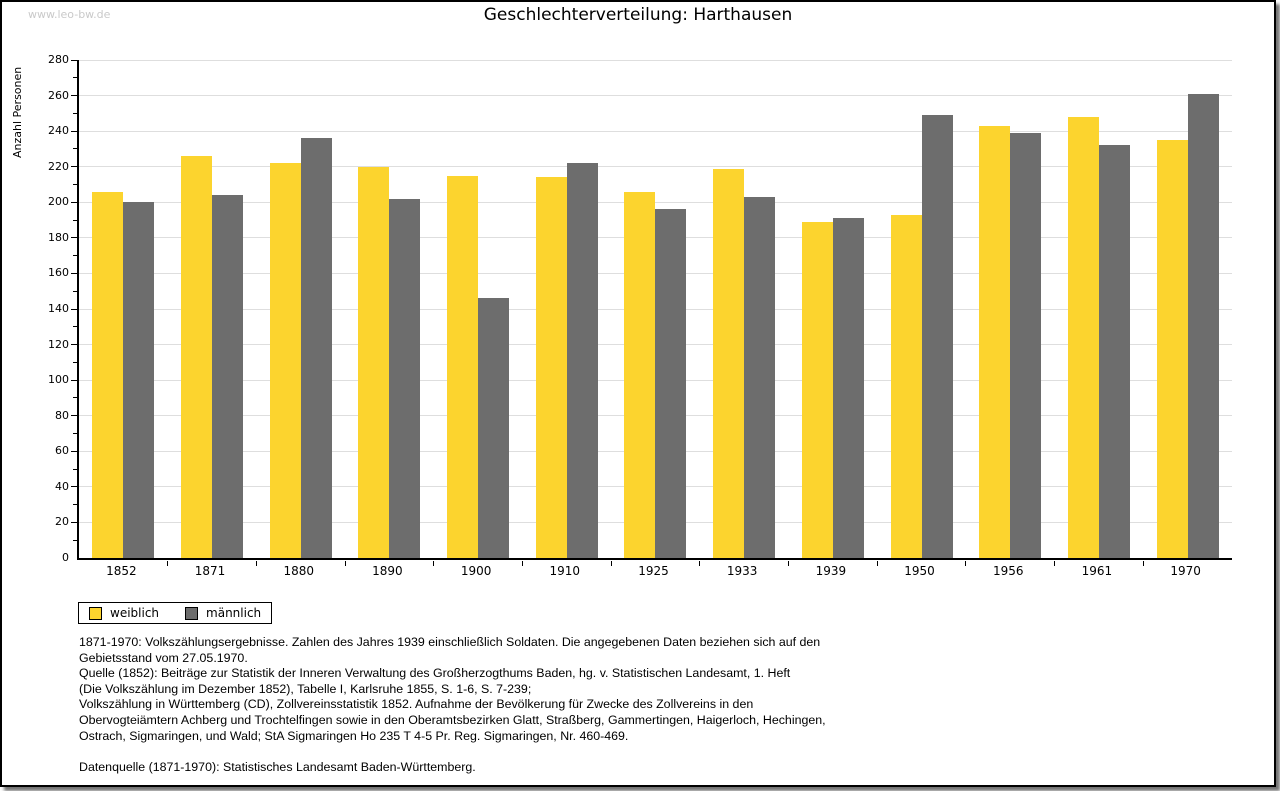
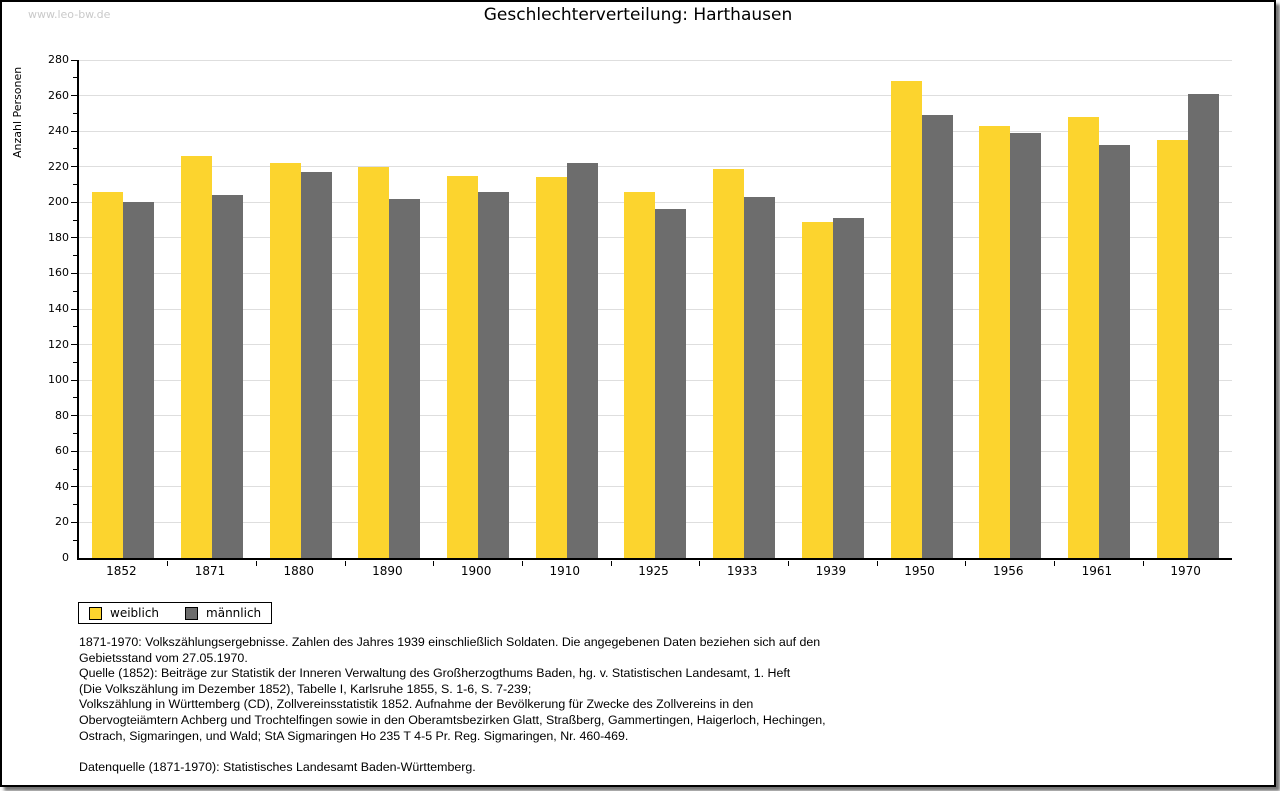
männlich/1880: 236 -> 217
männlich/1900: 146 -> 206
weiblich/1950: 193 -> 268
